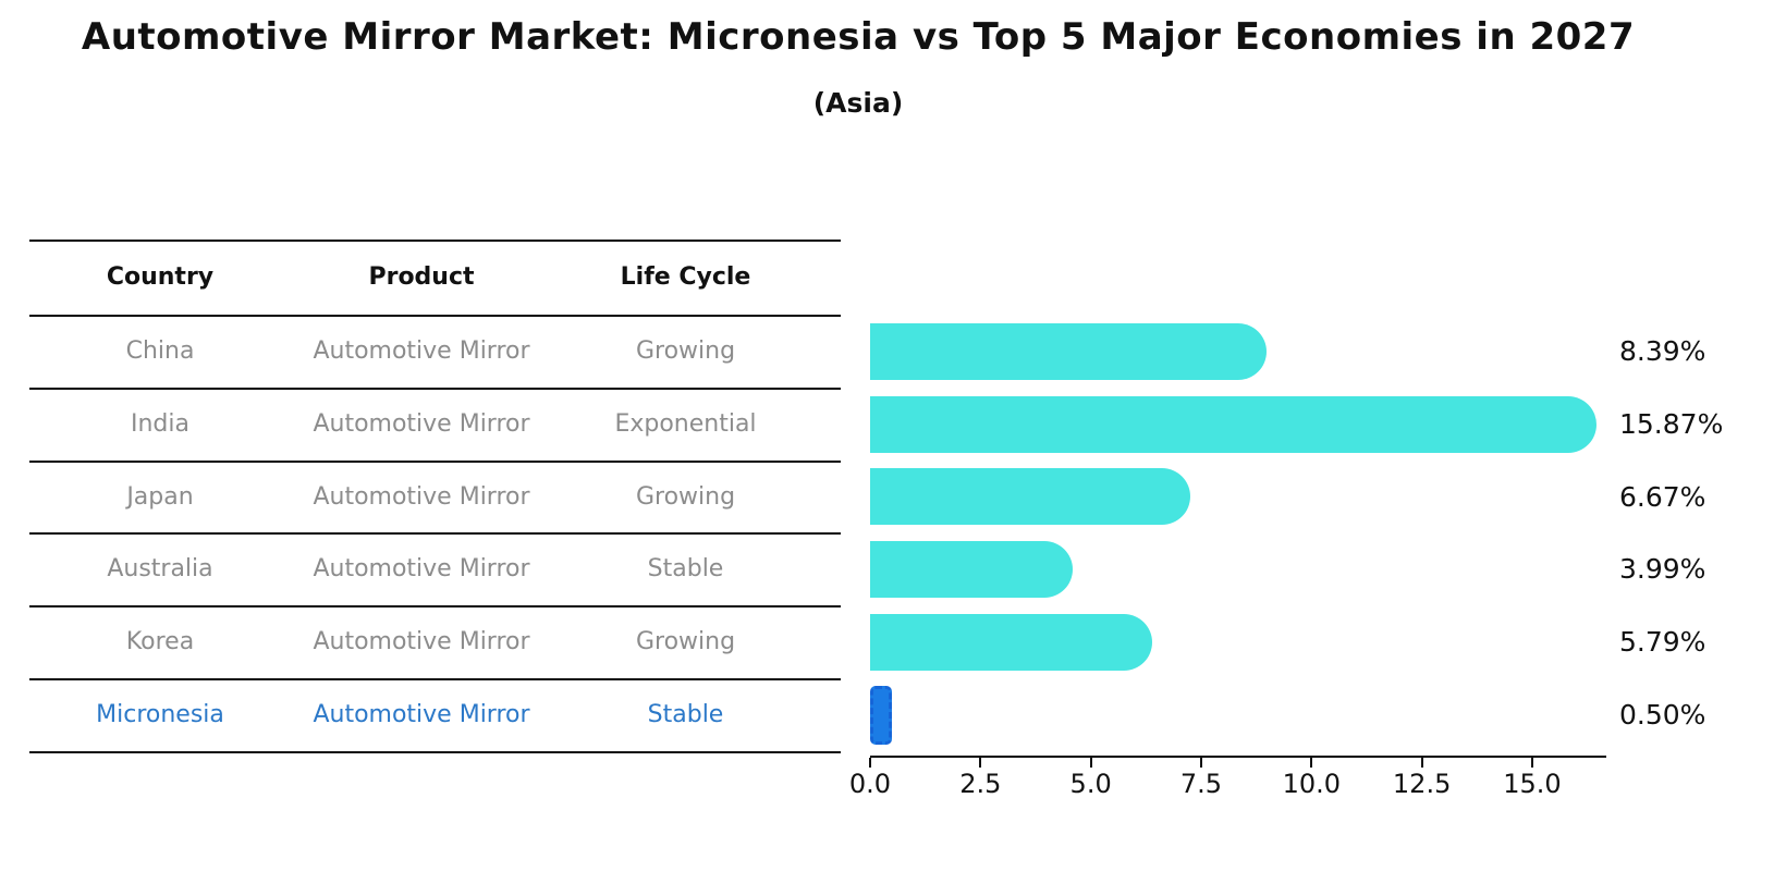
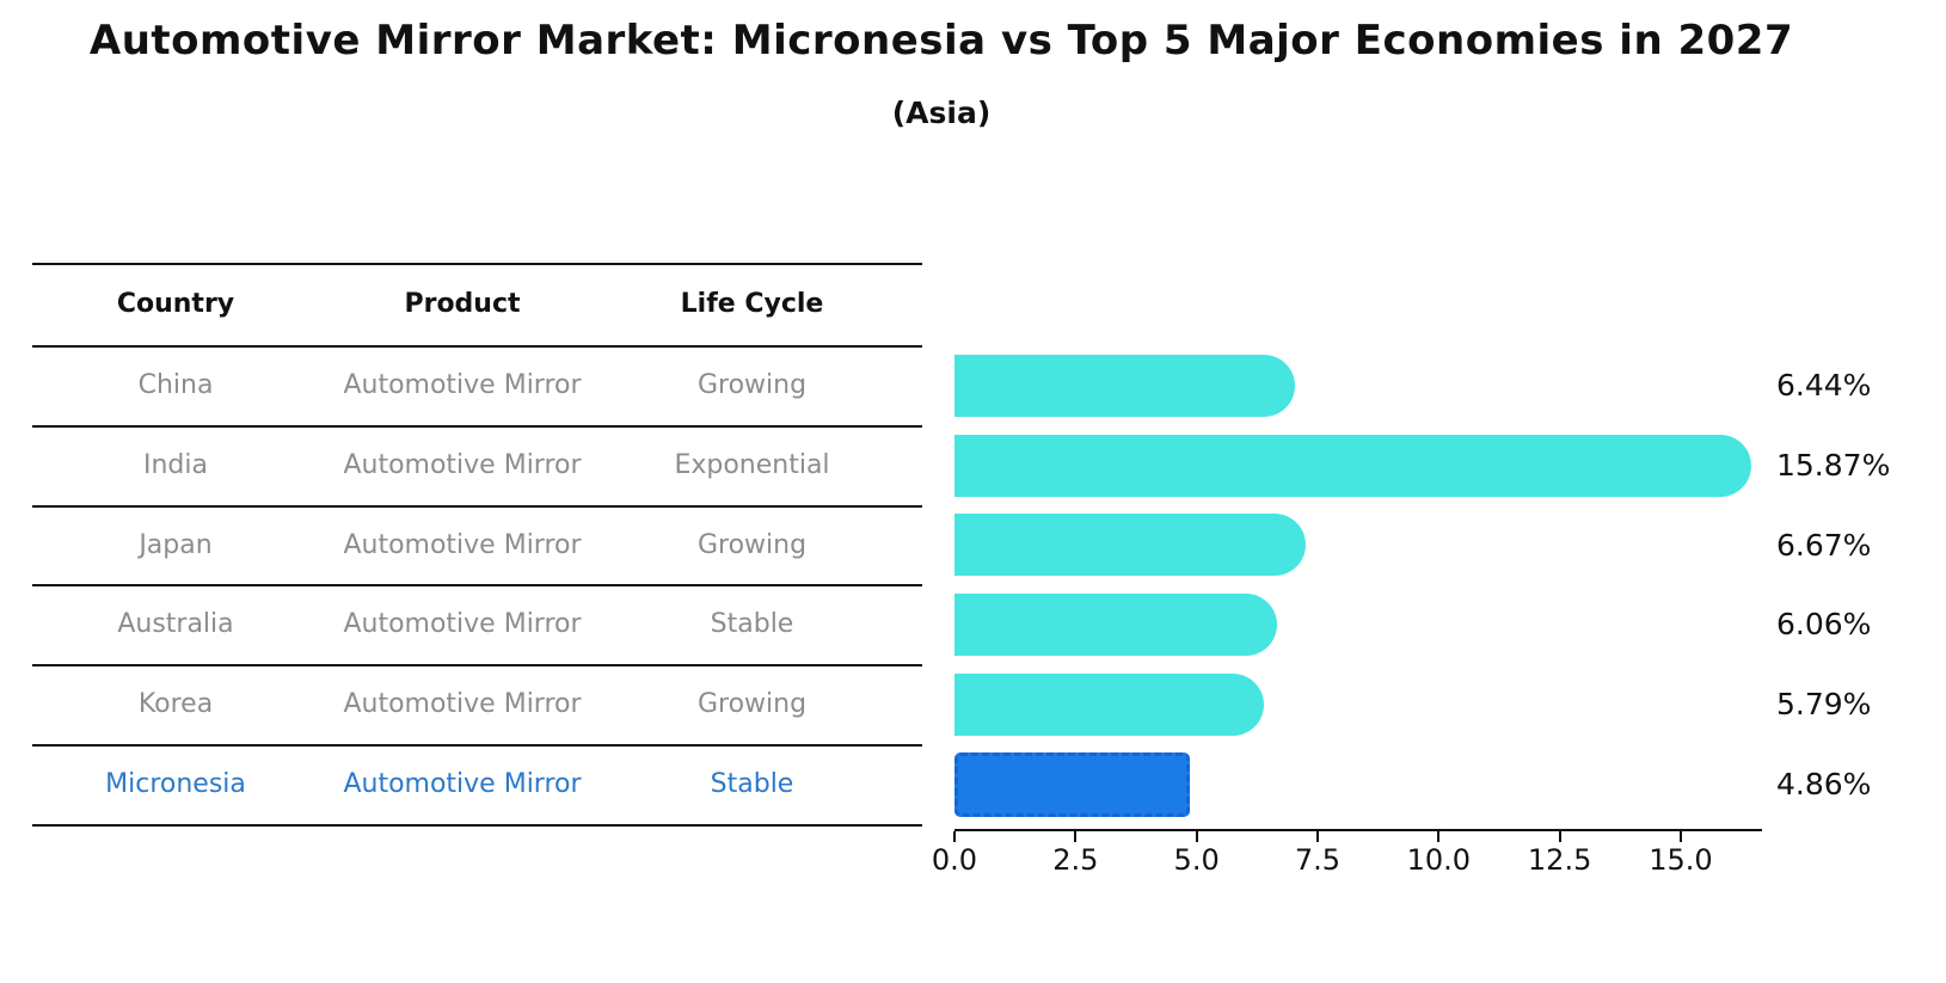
China: 8.39% -> 6.44%
Australia: 3.99% -> 6.06%
Micronesia: 0.50% -> 4.86%
